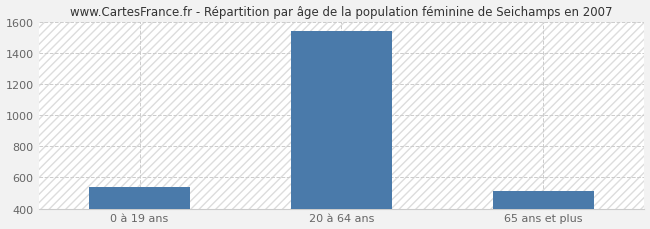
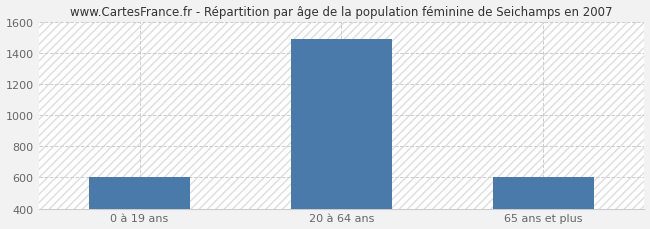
0 à 19 ans: 540 -> 600
20 à 64 ans: 1540 -> 1490
65 ans et plus: 510 -> 600
